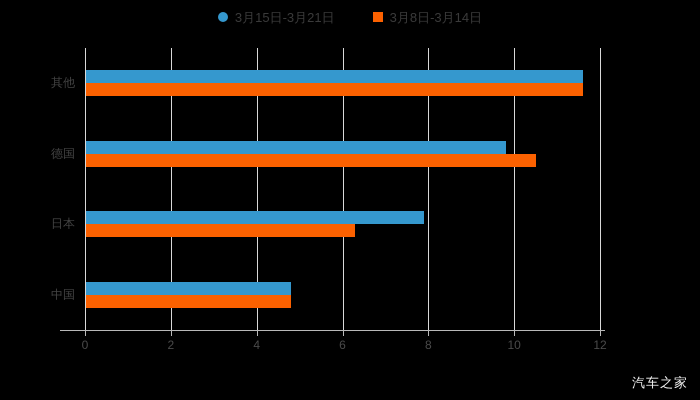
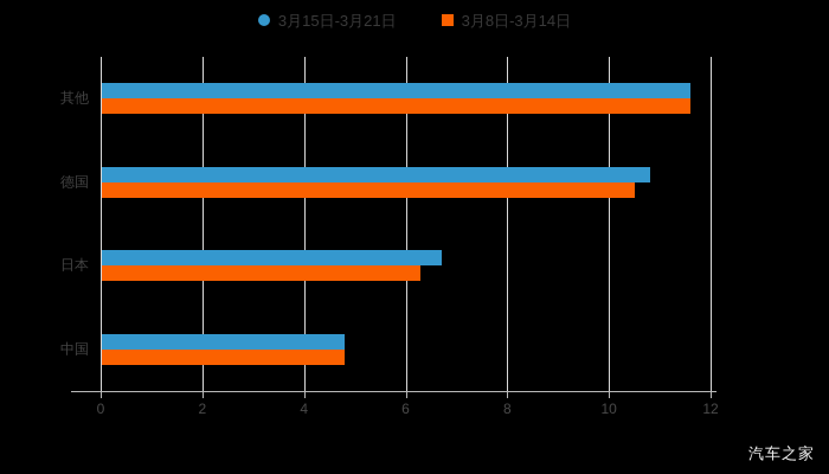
3月15日-3月21日/日本: 7.9 -> 6.7
3月15日-3月21日/德国: 9.8 -> 10.8
